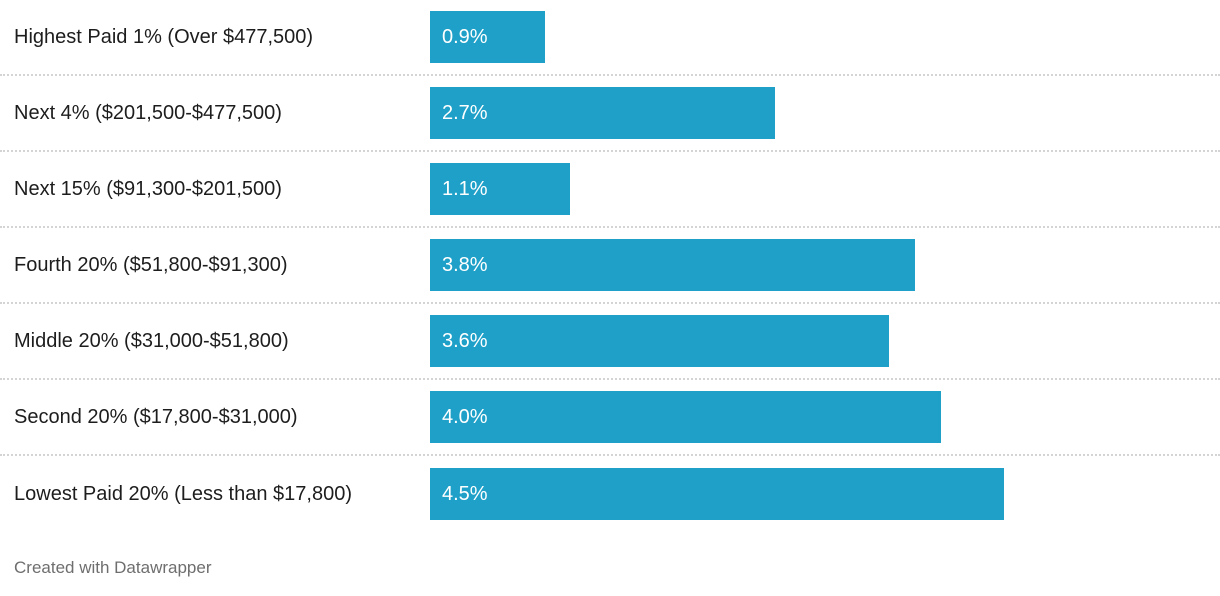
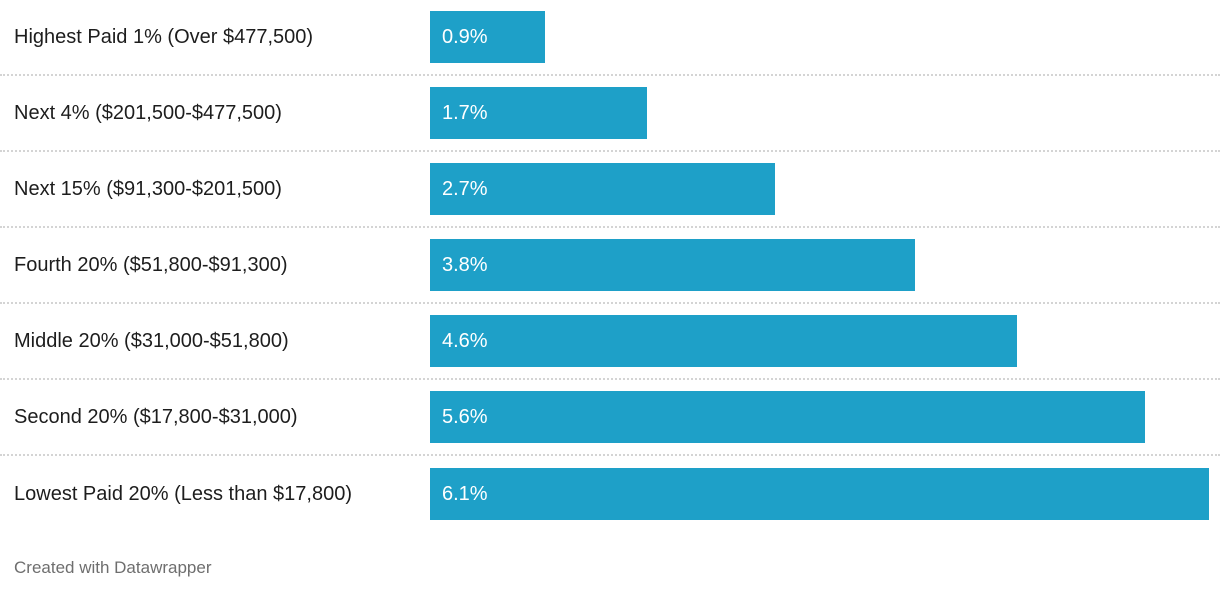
Next 4% ($201,500-$477,500): 2.7% -> 1.7%
Next 15% ($91,300-$201,500): 1.1% -> 2.7%
Middle 20% ($31,000-$51,800): 3.6% -> 4.6%
Second 20% ($17,800-$31,000): 4.0% -> 5.6%
Lowest Paid 20% (Less than $17,800): 4.5% -> 6.1%
